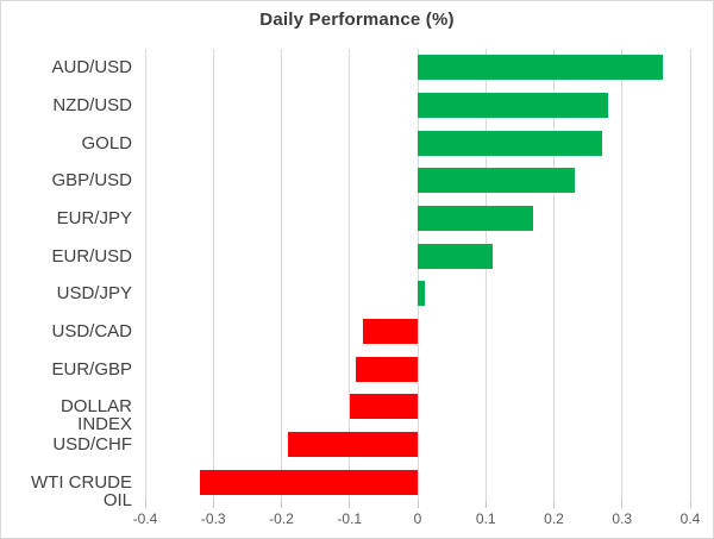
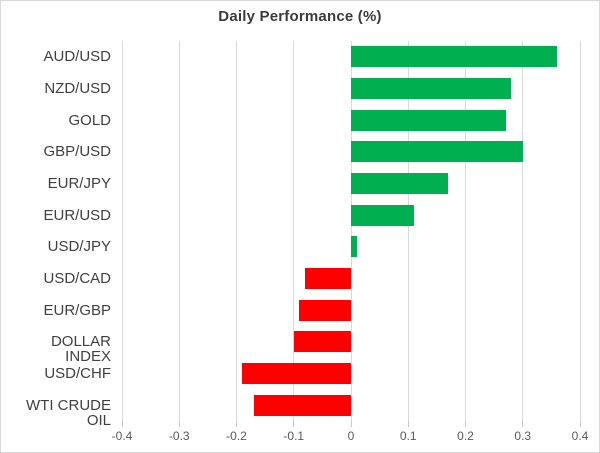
GBP/USD: 0.23 -> 0.30
WTI CRUDE OIL: -0.32 -> -0.17
